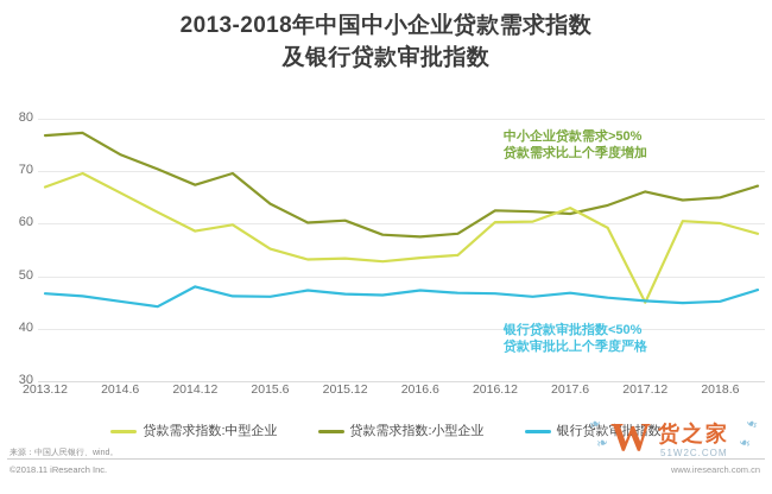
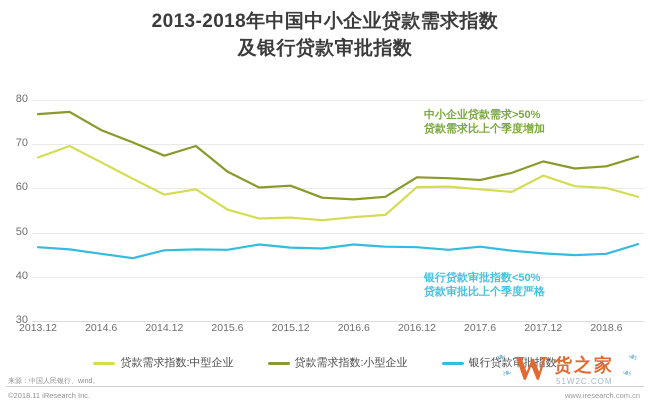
银行贷款审批指数/2014.12: 48 -> 46
贷款需求指数:中型企业/2017.6: 63 -> 60
贷款需求指数:中型企业/2017.12: 45 -> 63
